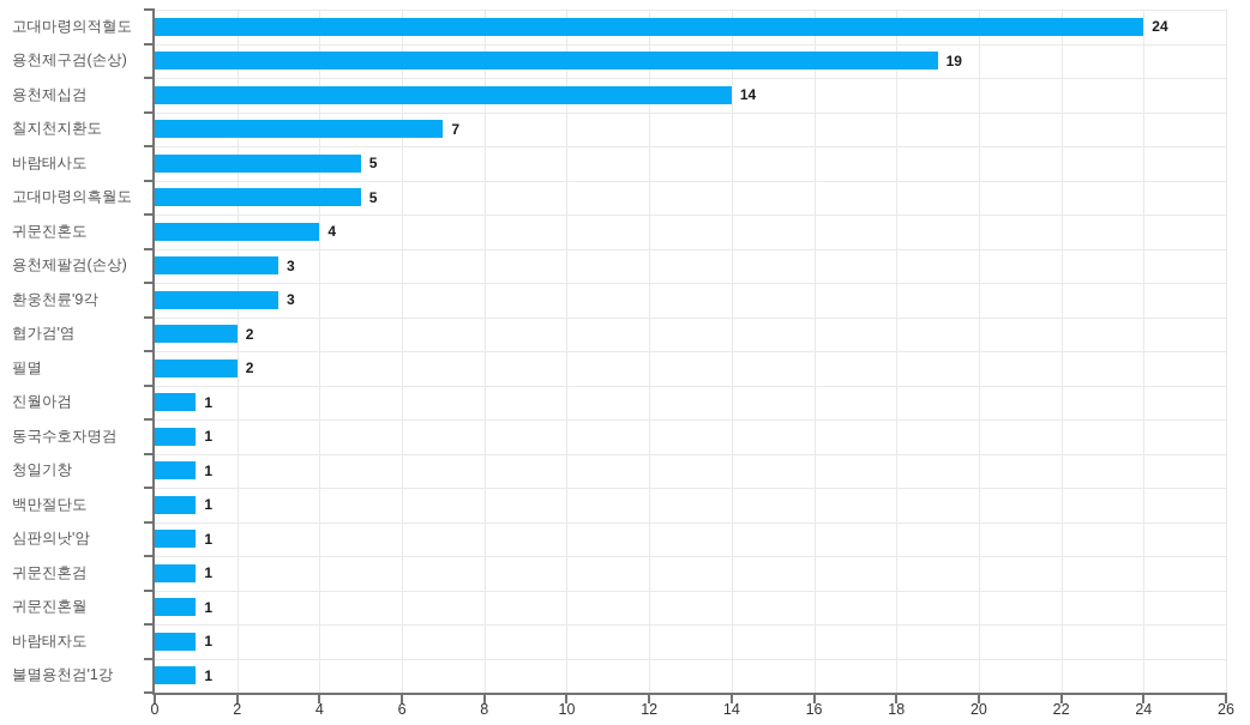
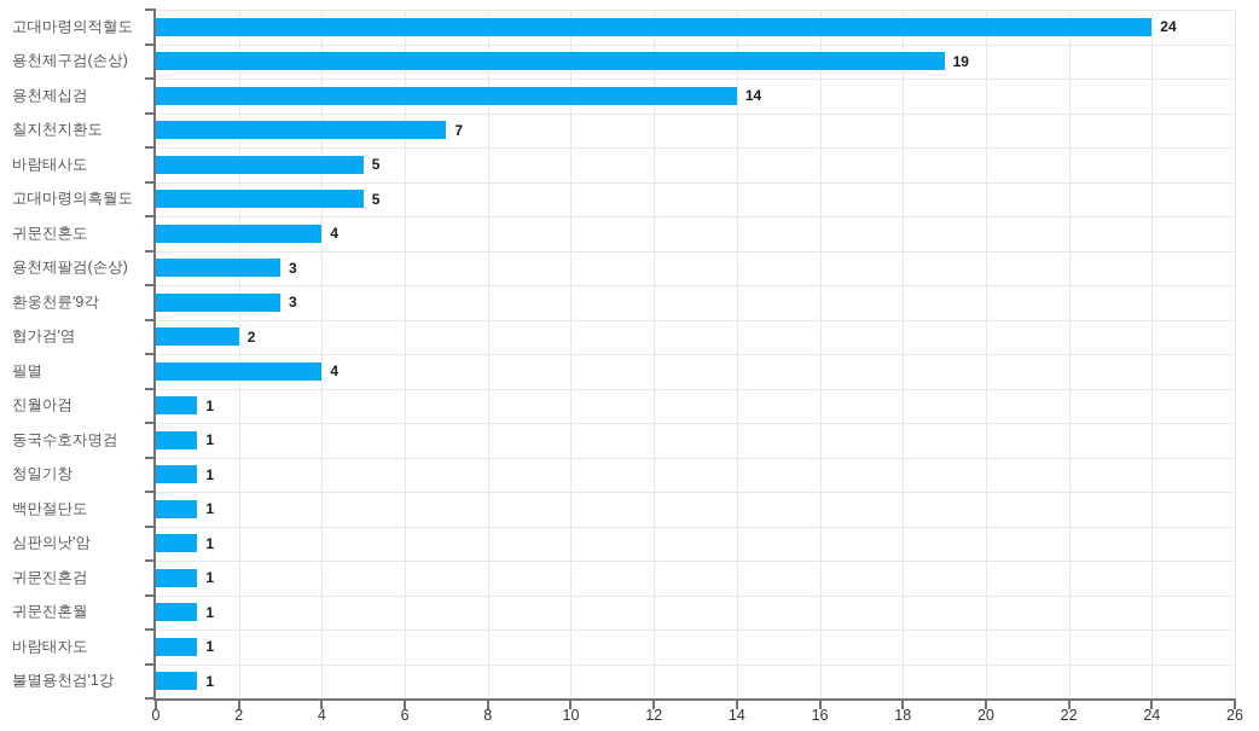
필멸: 2 -> 4
